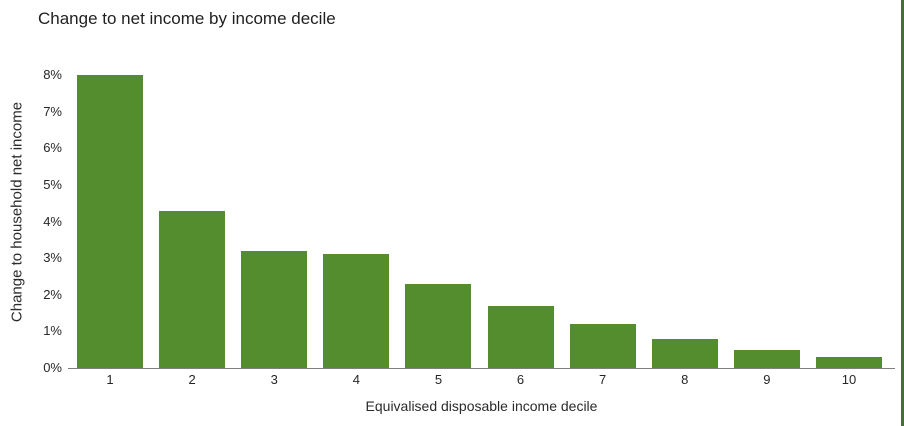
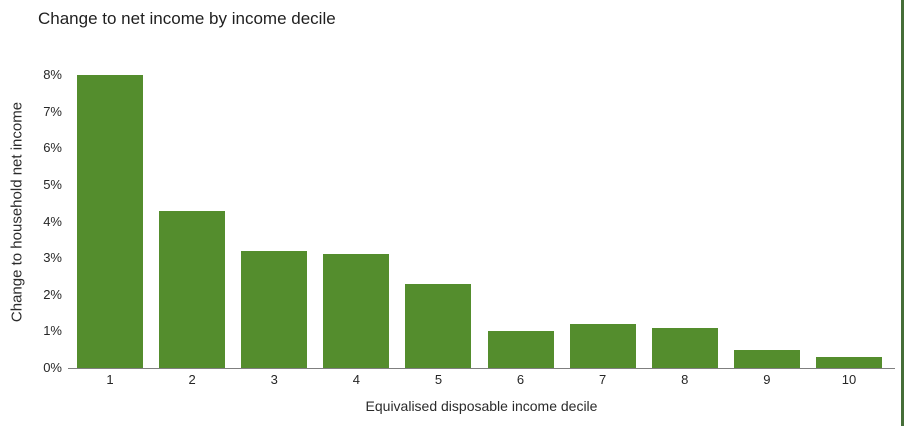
6: 1.7% -> 1.0%
8: 0.8% -> 1.1%
